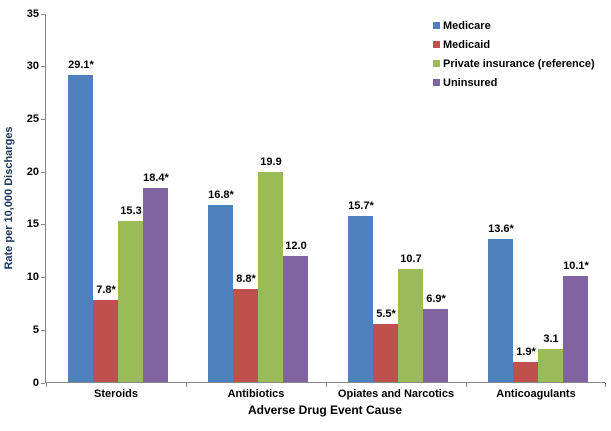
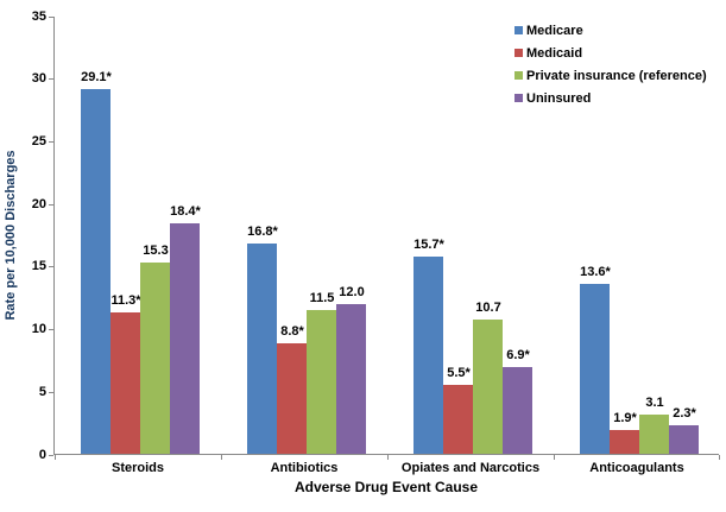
Medicaid/Steroids: 7.8 -> 11.3
Private insurance (reference)/Antibiotics: 19.9 -> 11.5
Uninsured/Anticoagulants: 10.1 -> 2.3
